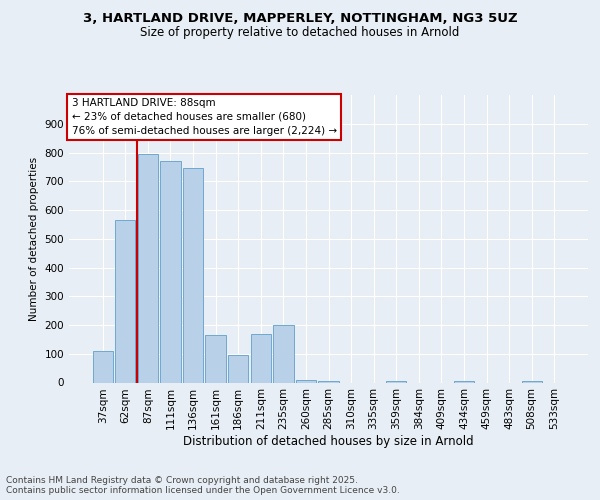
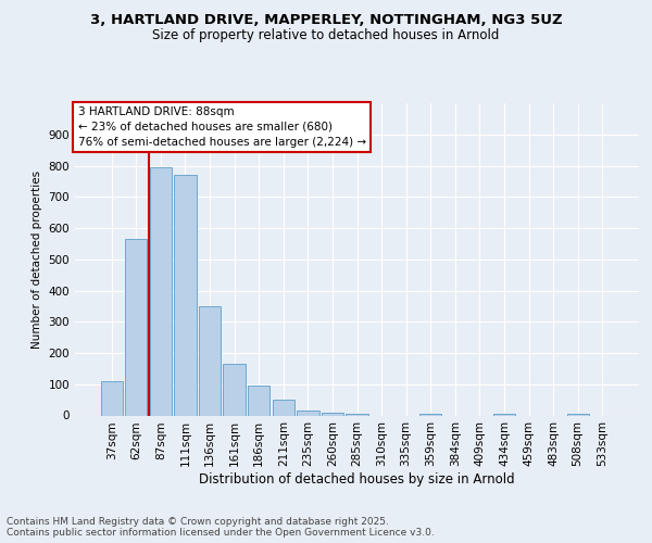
136sqm: 745 -> 350
211sqm: 170 -> 50
235sqm: 200 -> 15
